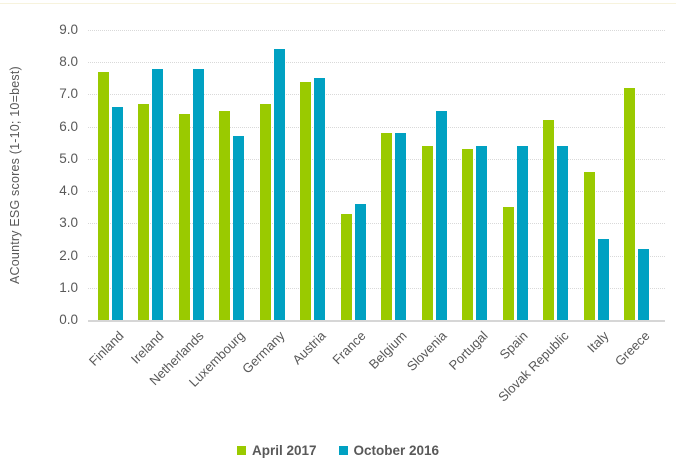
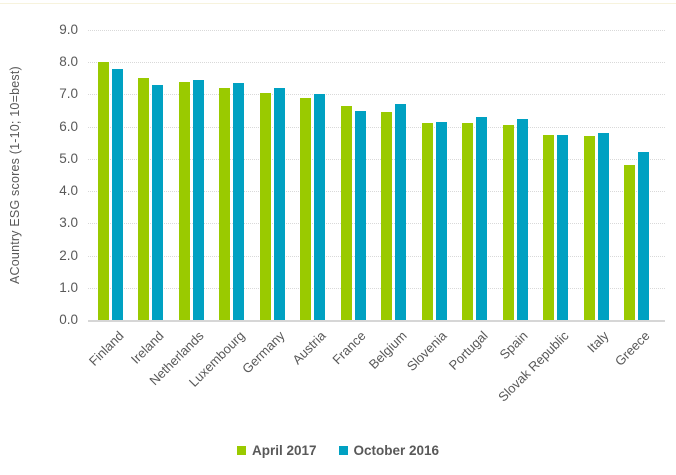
April 2017/Finland: 7.7 -> 8.0
October 2016/Finland: 6.6 -> 7.8
April 2017/Ireland: 6.7 -> 7.5
October 2016/Ireland: 7.8 -> 7.3
April 2017/Netherlands: 6.4 -> 7.4
October 2016/Netherlands: 7.8 -> 7.5
April 2017/Luxembourg: 6.5 -> 7.2
October 2016/Luxembourg: 5.7 -> 7.3
April 2017/Germany: 6.7 -> 7.0
October 2016/Germany: 8.4 -> 7.2
April 2017/Austria: 7.4 -> 6.9
October 2016/Austria: 7.5 -> 7.0
April 2017/France: 3.3 -> 6.7
October 2016/France: 3.6 -> 6.5
April 2017/Belgium: 5.8 -> 6.5
October 2016/Belgium: 5.8 -> 6.7
April 2017/Slovenia: 5.4 -> 6.1
October 2016/Slovenia: 6.5 -> 6.2
April 2017/Portugal: 5.3 -> 6.1
October 2016/Portugal: 5.4 -> 6.3
April 2017/Spain: 3.5 -> 6.0
October 2016/Spain: 5.4 -> 6.2
April 2017/Slovak Republic: 6.2 -> 5.8
October 2016/Slovak Republic: 5.4 -> 5.8
April 2017/Italy: 4.6 -> 5.7
October 2016/Italy: 2.5 -> 5.8
April 2017/Greece: 7.2 -> 4.8
October 2016/Greece: 2.2 -> 5.2
